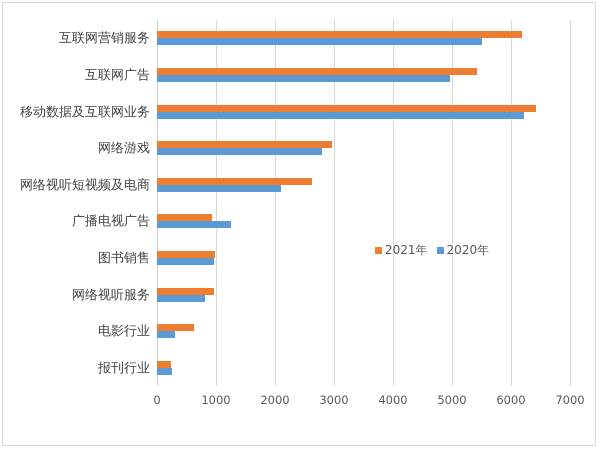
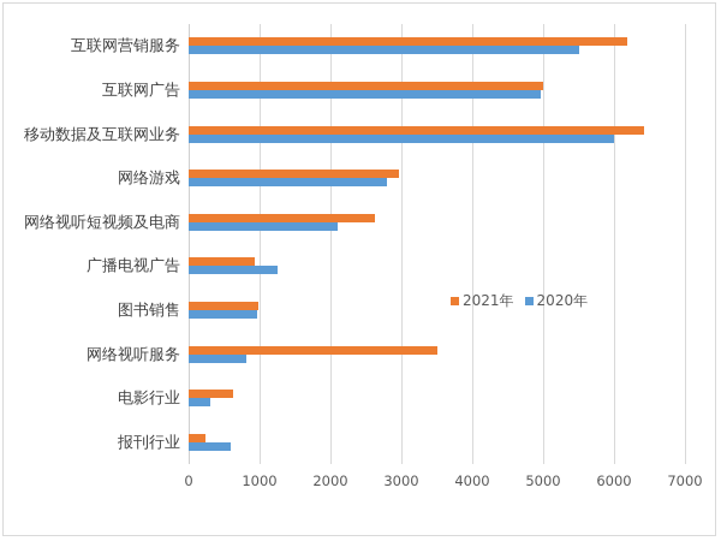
2021年/互联网广告: 5400 -> 5000
2020年/移动数据及互联网业务: 6200 -> 6000
2021年/网络视听服务: 1000 -> 3500
2020年/报刊行业: 300 -> 600
